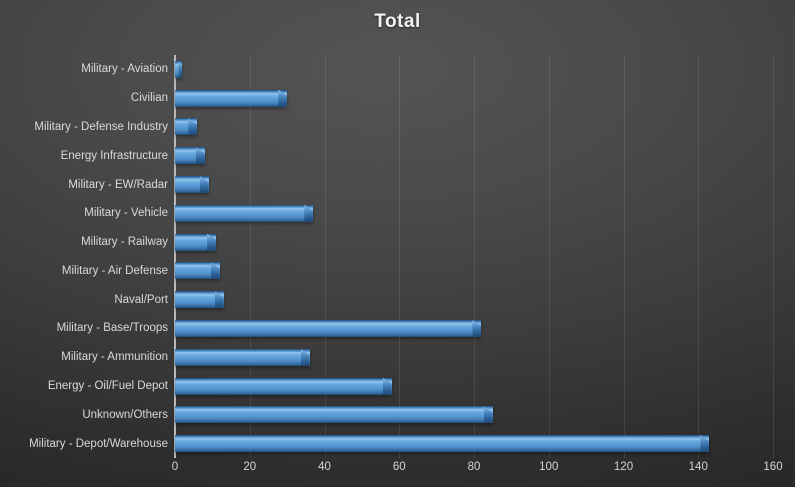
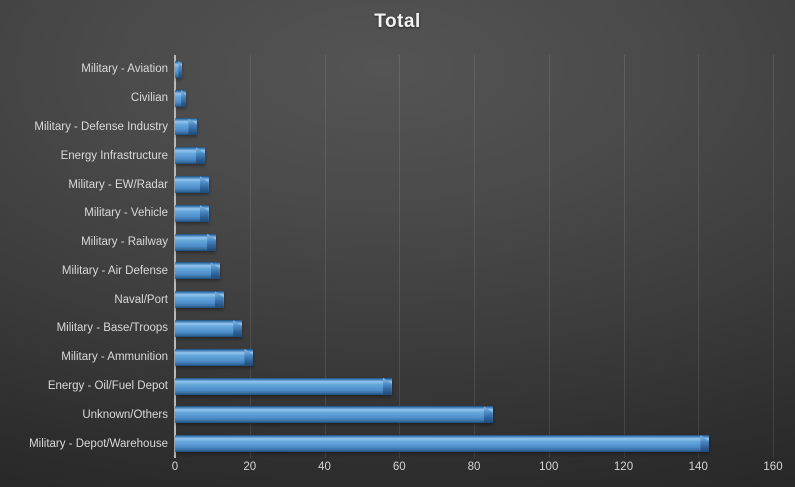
Civilian: 30 -> 3
Military - Vehicle: 37 -> 9
Military - Base/Troops: 82 -> 18
Military - Ammunition: 36 -> 21
